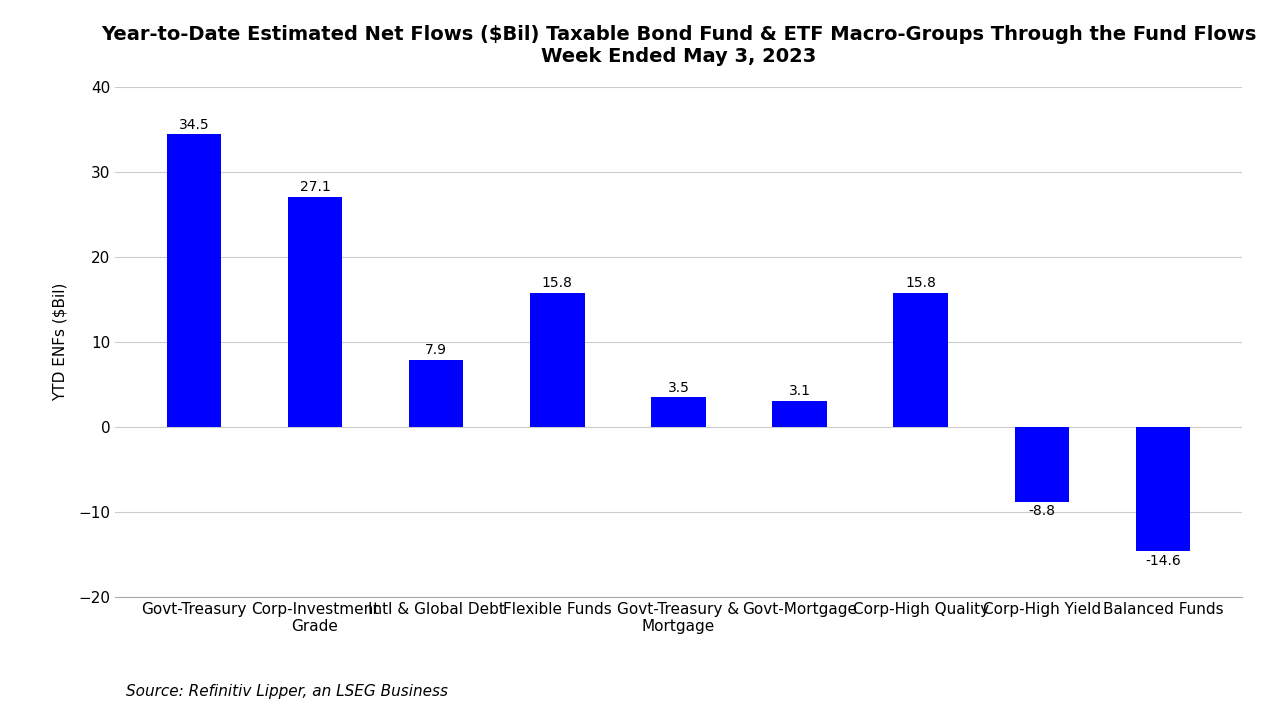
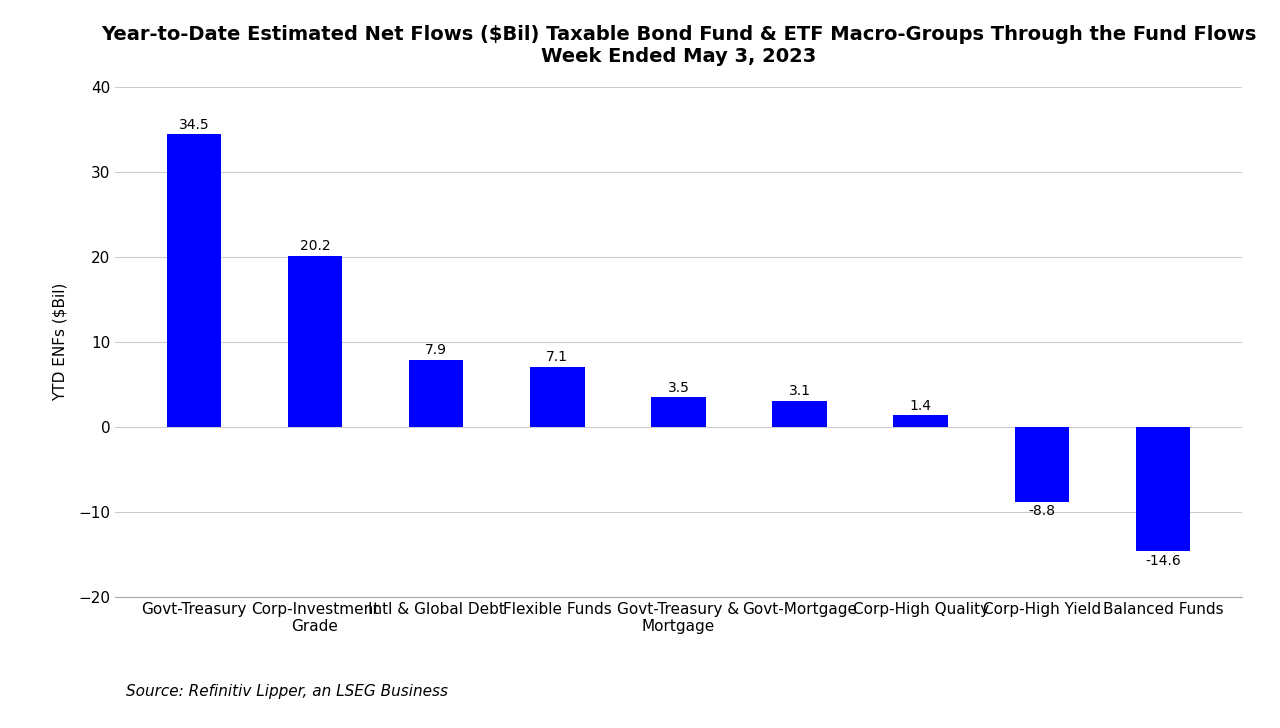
Corp-Investment Grade: 27.1 -> 20.2
Flexible Funds: 15.8 -> 7.1
Corp-High Quality: 15.8 -> 1.4
